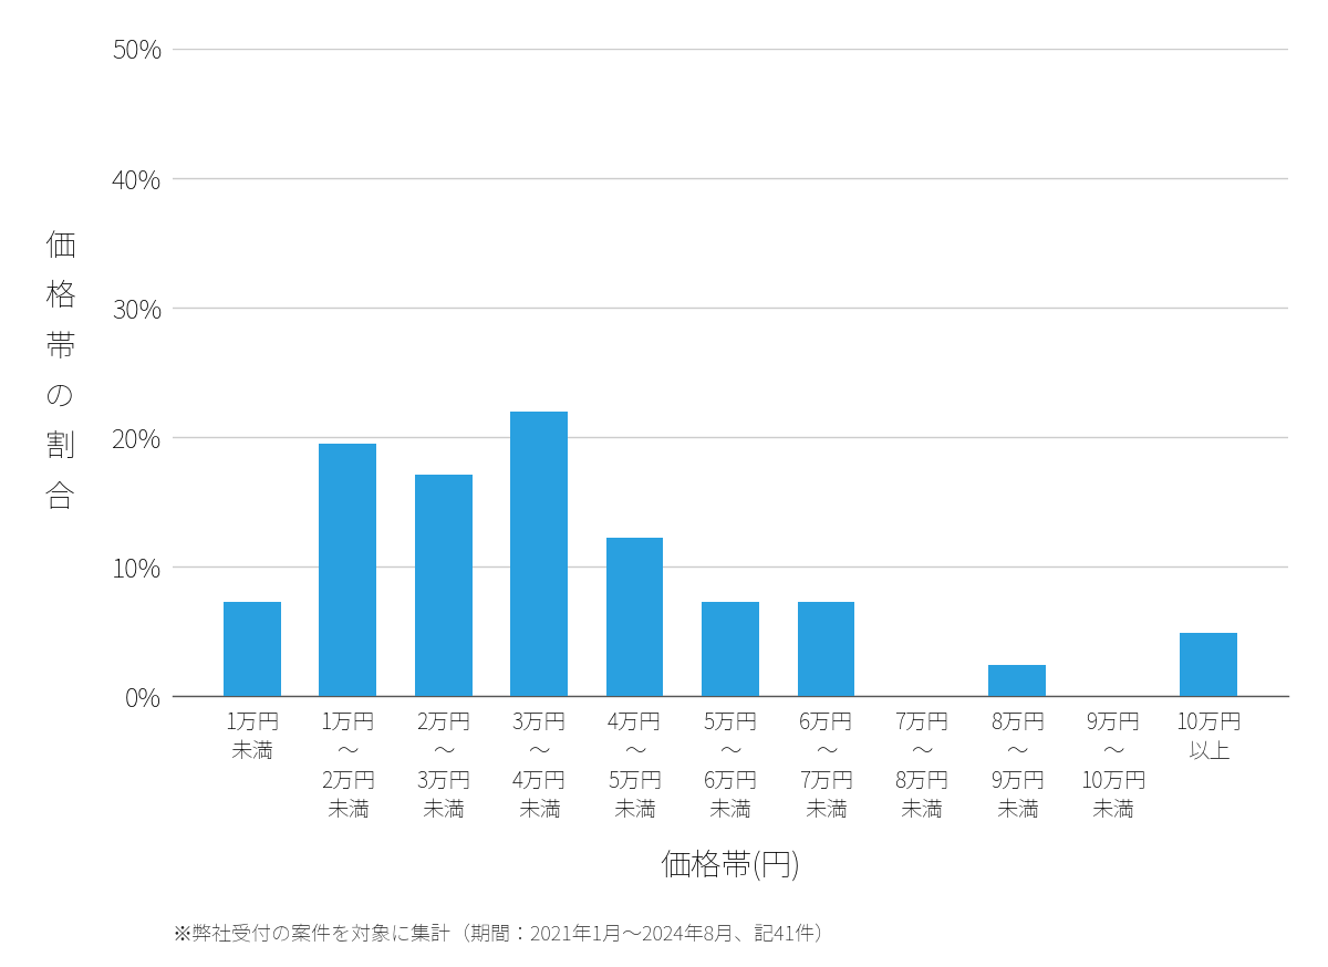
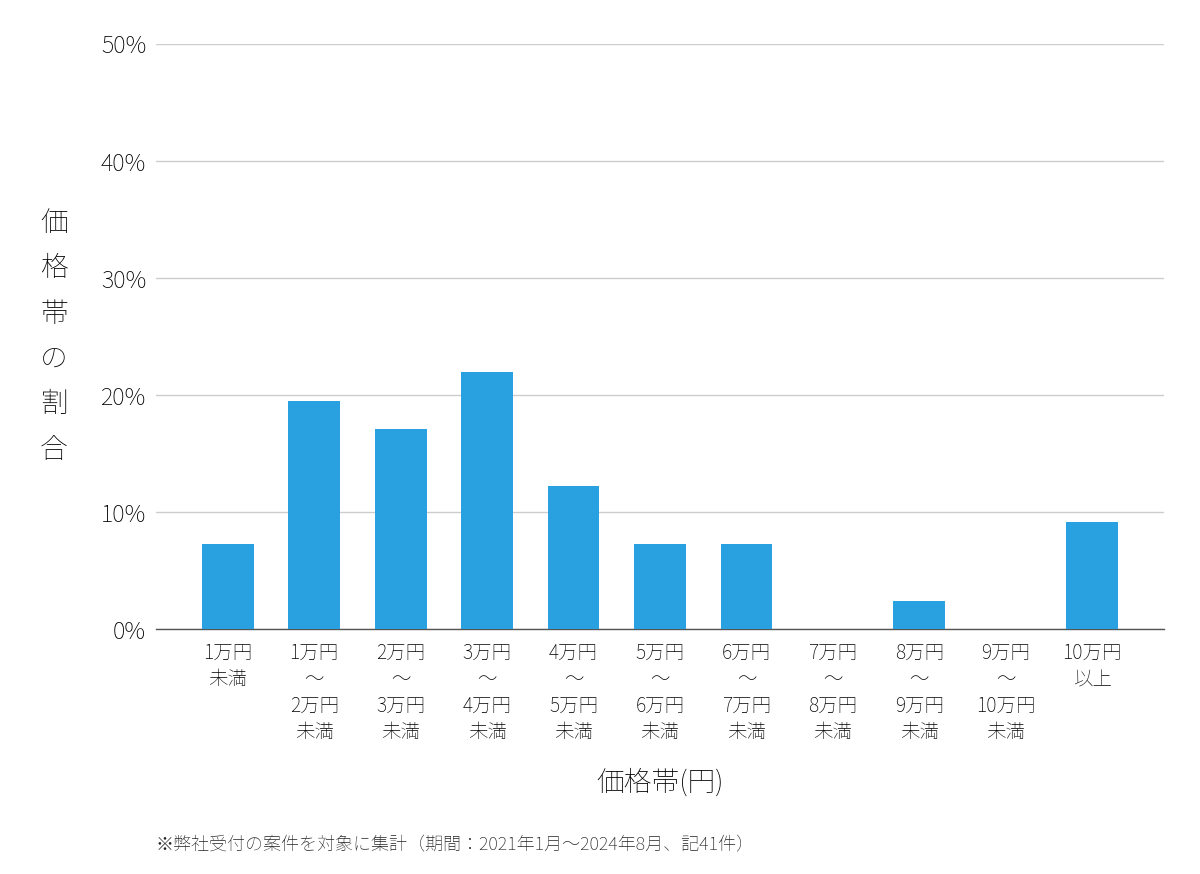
10万円 以上: 4.9% -> 9.2%
